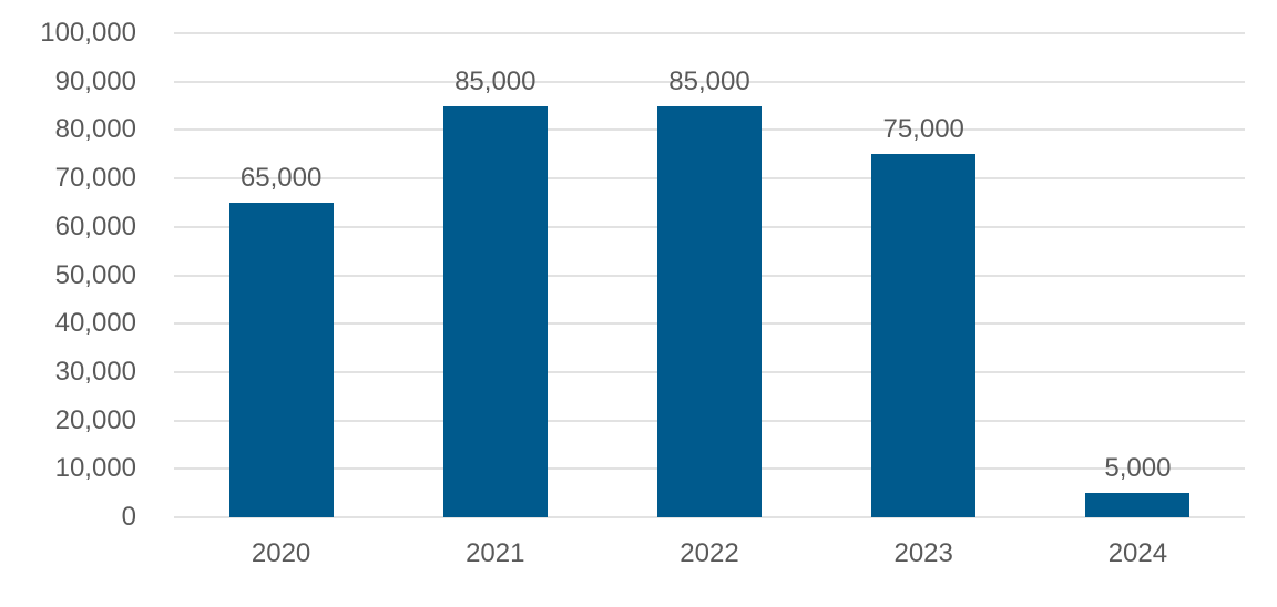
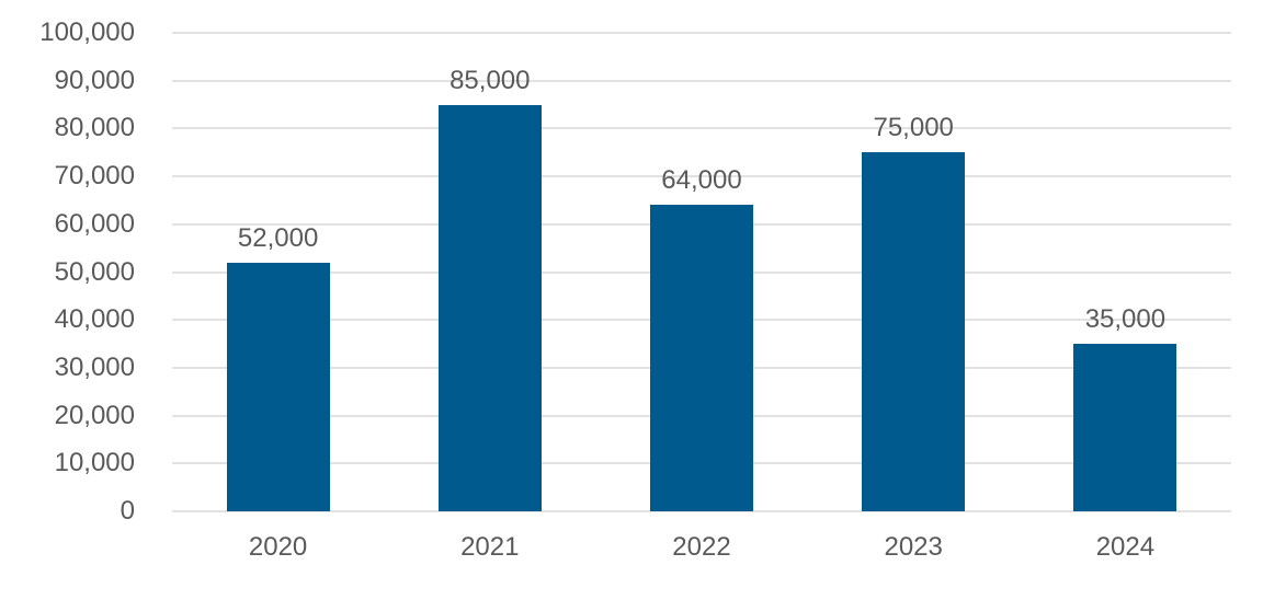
2020: 65,000 -> 52,000
2022: 85,000 -> 64,000
2024: 5,000 -> 35,000
